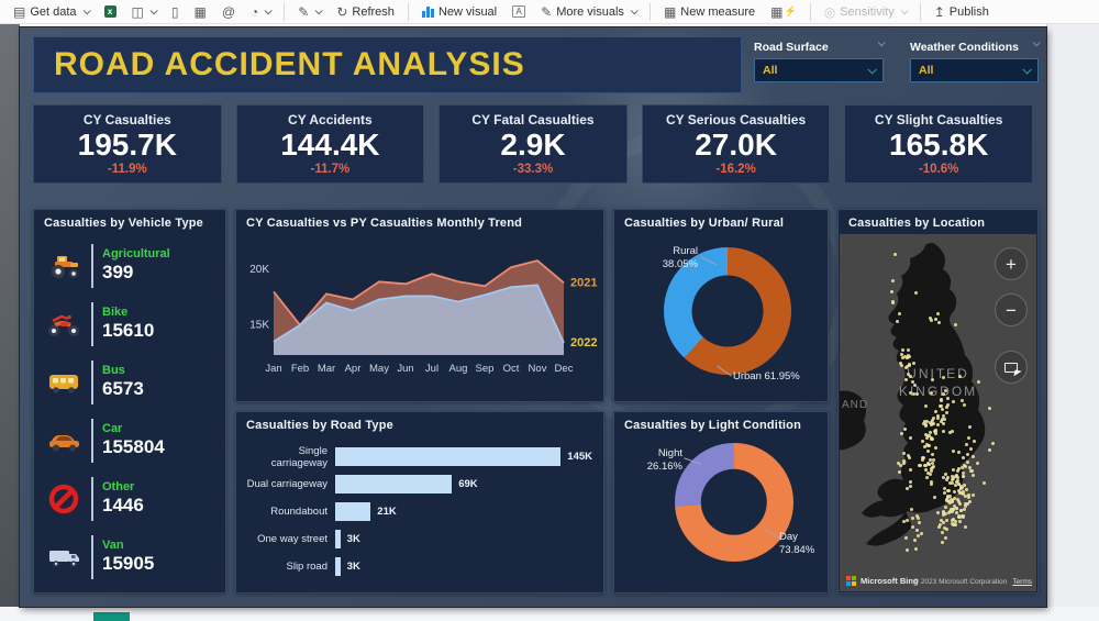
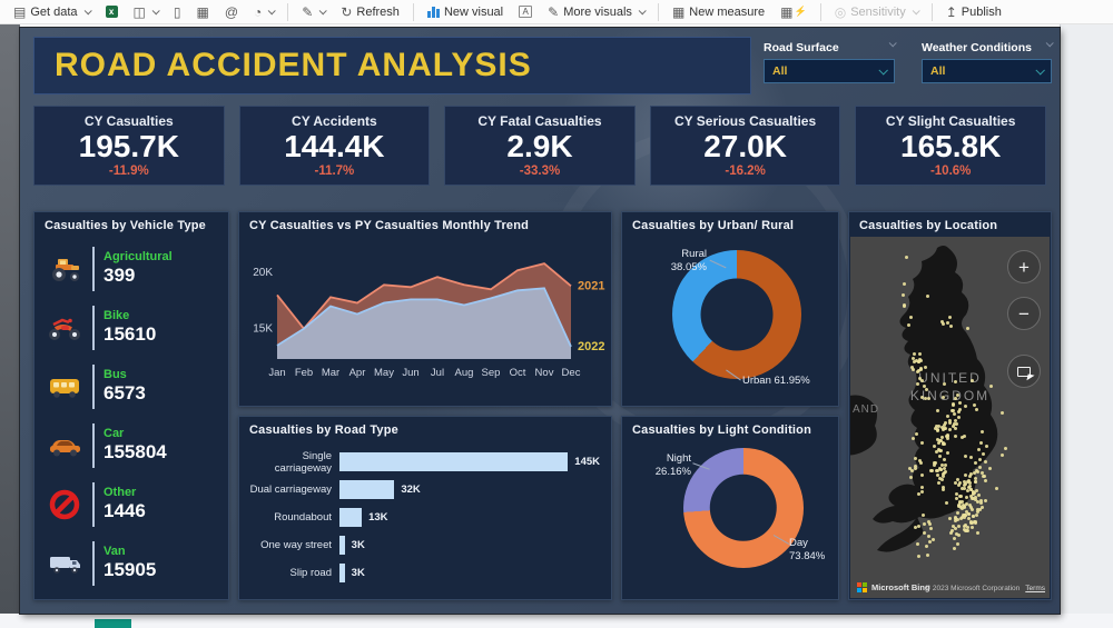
Casualties by Road Type/Dual carriageway: 69K -> 32K
Casualties by Road Type/Roundabout: 21K -> 13K
